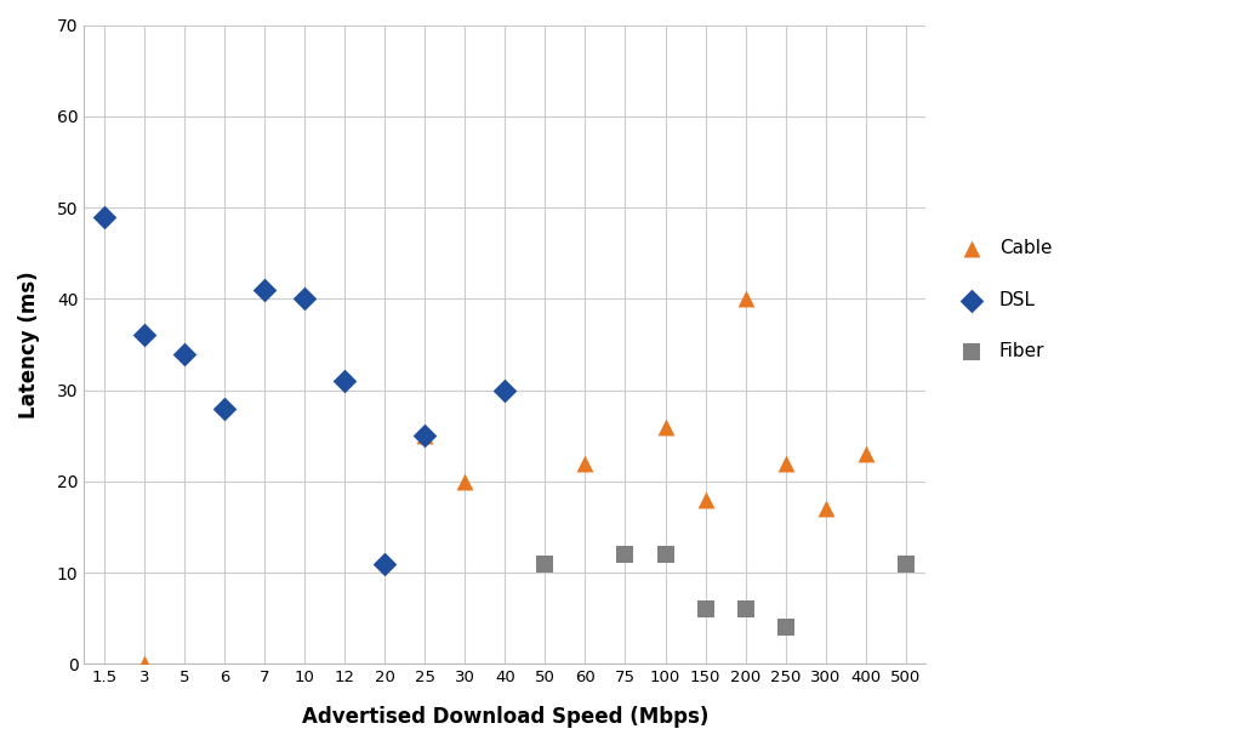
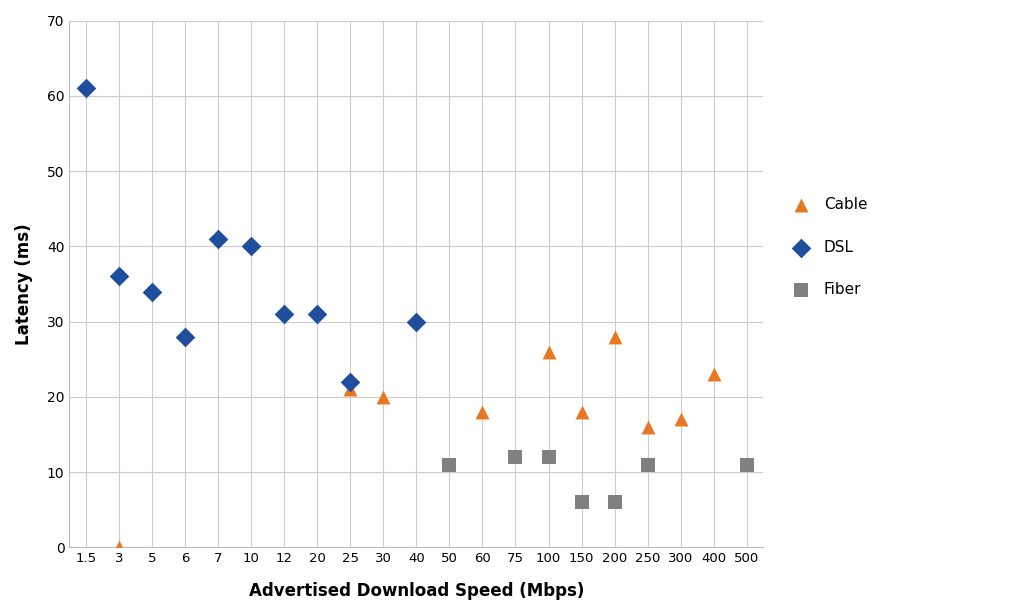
DSL/1.5: 49 -> 61
DSL/20: 11 -> 31
Cable/25: 25 -> 21
DSL/25: 25 -> 22
Cable/60: 22 -> 18
Cable/200: 40 -> 28
Cable/250: 22 -> 16
Fiber/250: 4 -> 11
